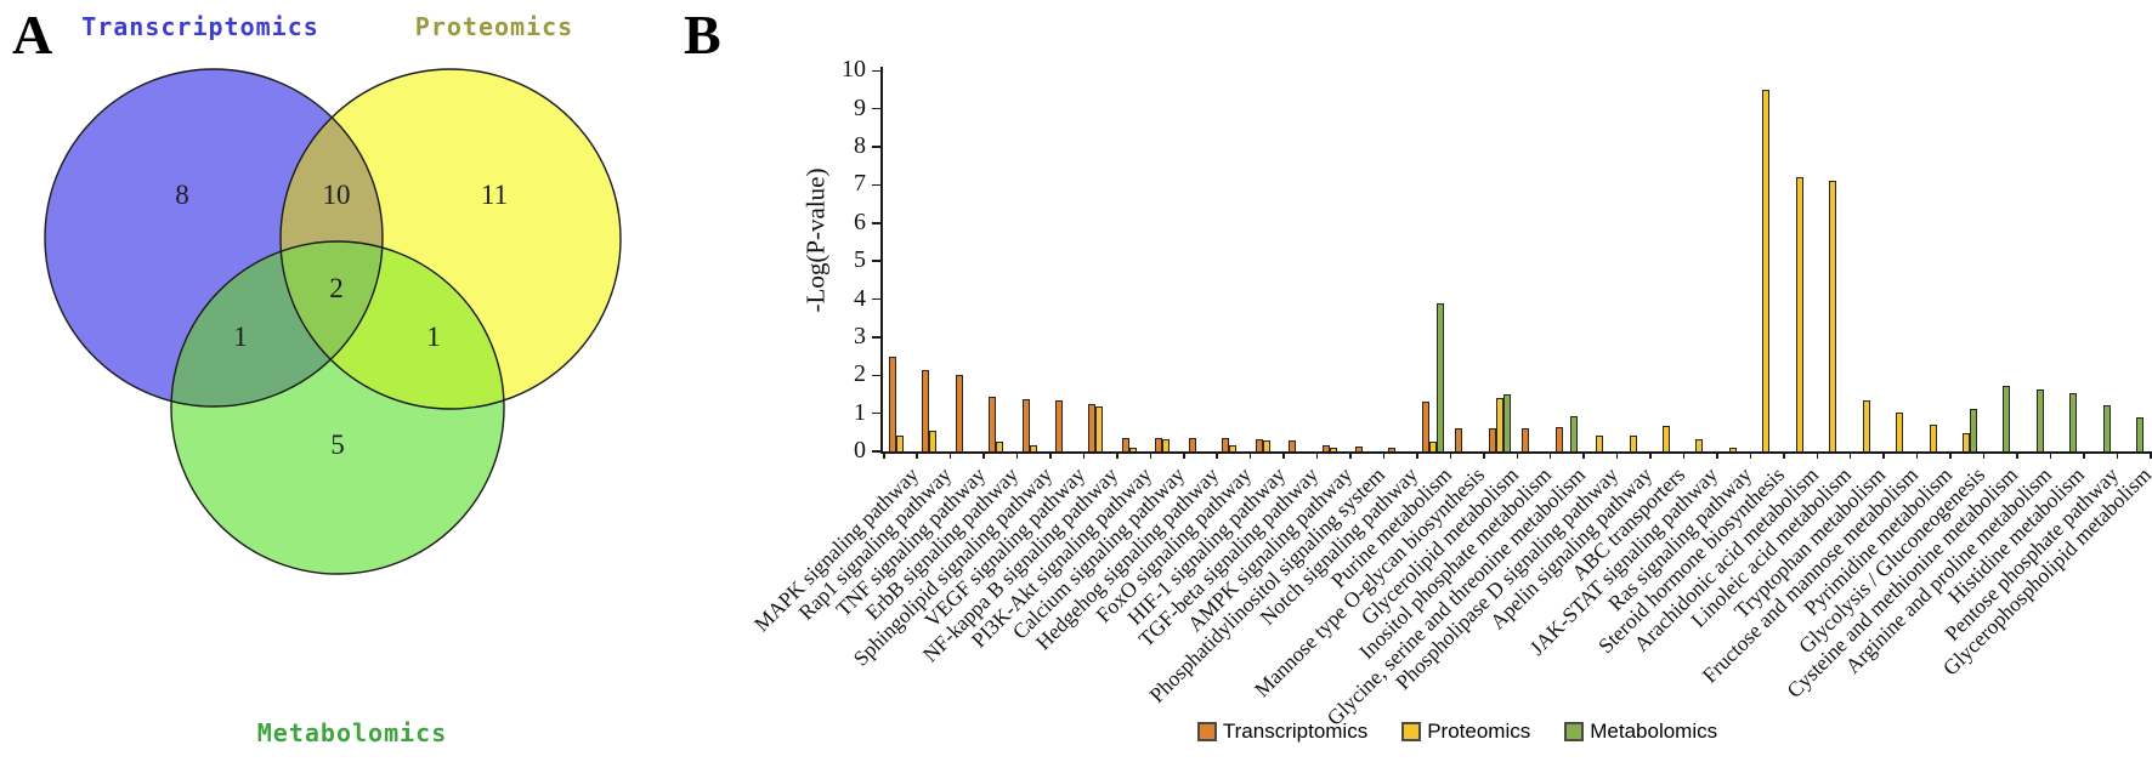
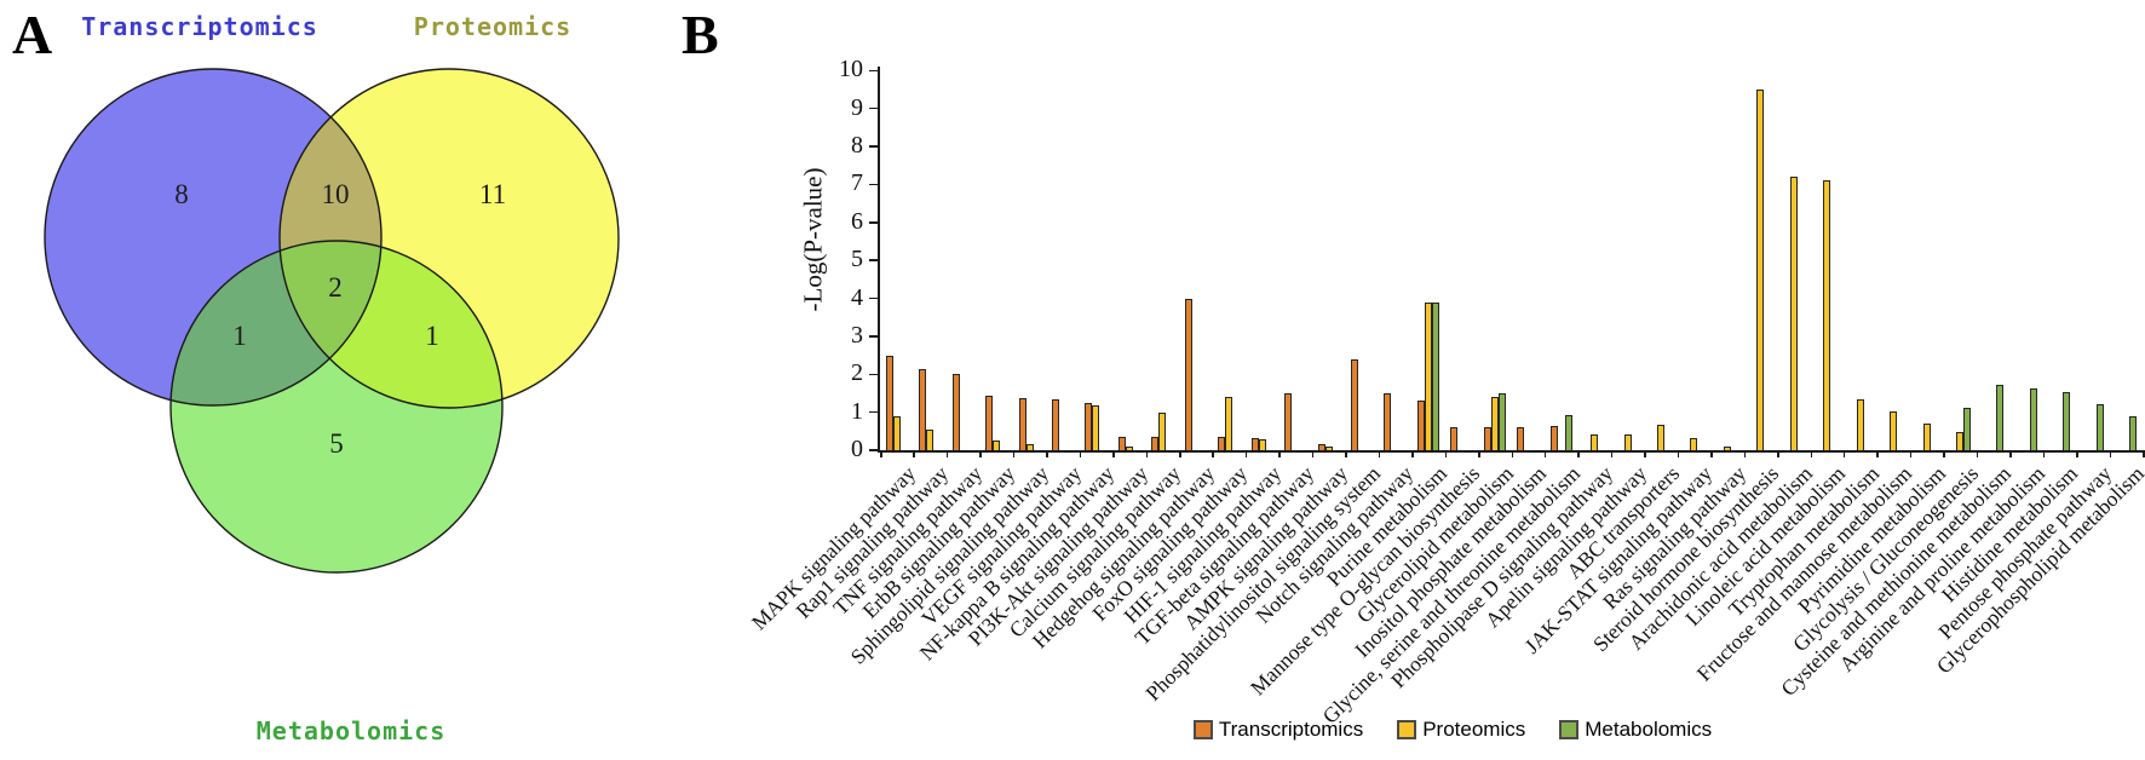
Proteomics/MAPK signaling pathway: 0.4 -> 0.9
Proteomics/Calcium signaling pathway: 0.3 -> 1.0
Transcriptomics/Hedgehog signaling pathway: 0.3 -> 4.0
Proteomics/FoxO signaling pathway: 0.2 -> 1.4
Transcriptomics/TGF-beta signaling pathway: 0.3 -> 1.5
Transcriptomics/Phosphatidylinositol signaling system: 0.1 -> 2.4
Transcriptomics/Notch signaling pathway: 0.1 -> 1.5
Proteomics/Purine metabolism: 0.3 -> 3.9
